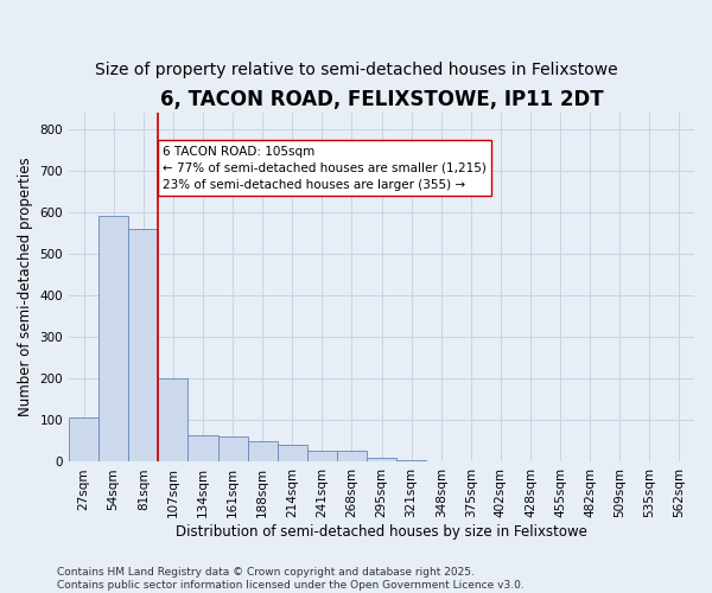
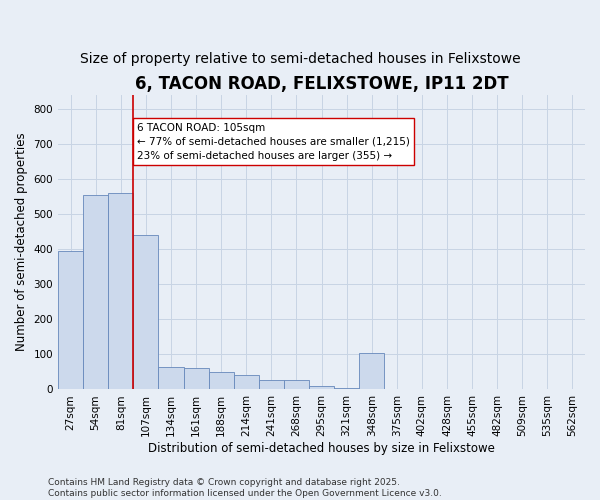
27sqm: 108 -> 395
54sqm: 590 -> 555
107sqm: 200 -> 440
348sqm: 2 -> 105
